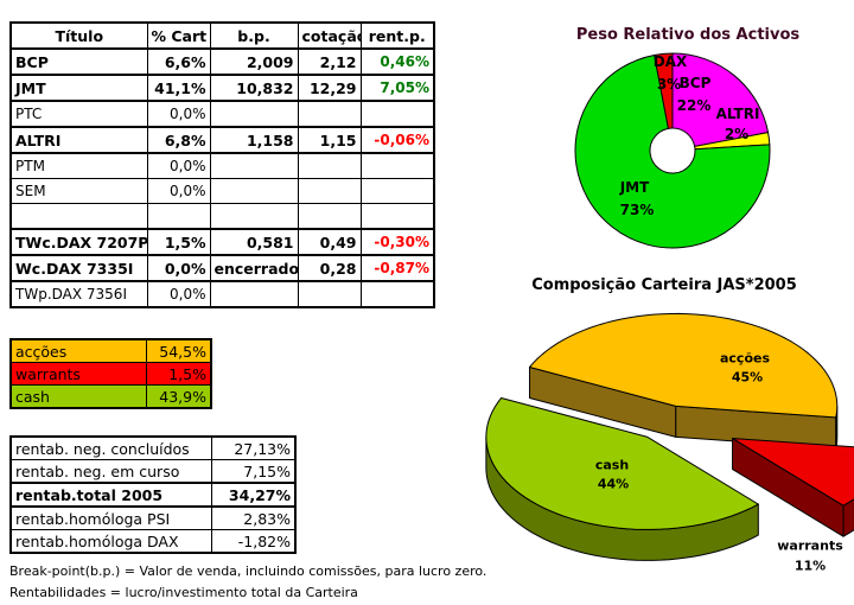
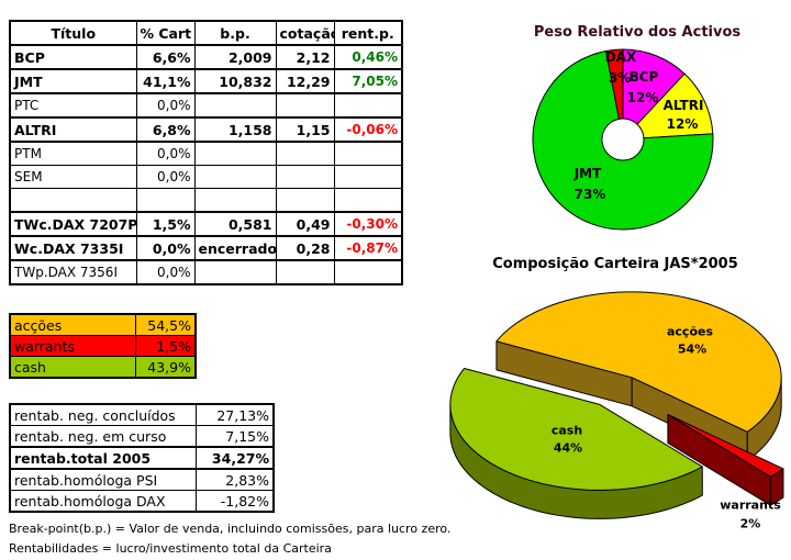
Peso Relativo dos Activos/BCP: 22% -> 12%
Peso Relativo dos Activos/ALTRI: 2% -> 12%
Composição Carteira JAS*2005/acções: 45% -> 54%
Composição Carteira JAS*2005/warrants: 11% -> 2%
